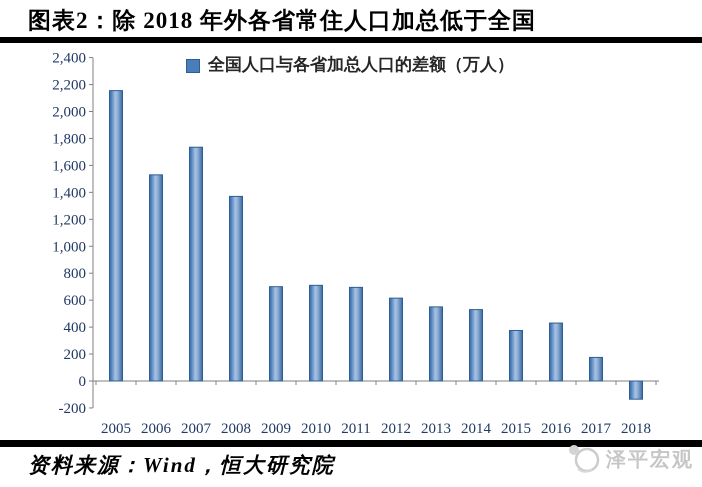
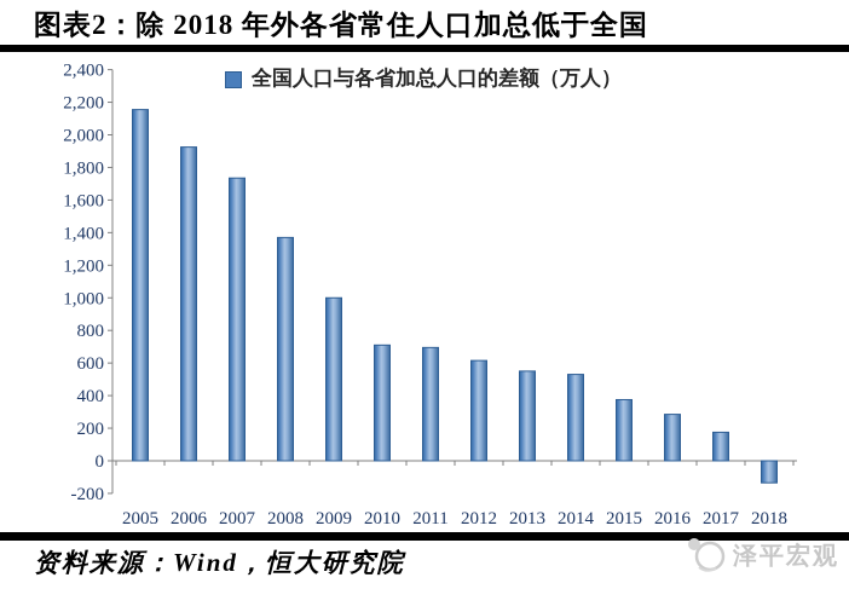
2006: 1530 -> 1920
2009: 700 -> 1000
2016: 430 -> 280
